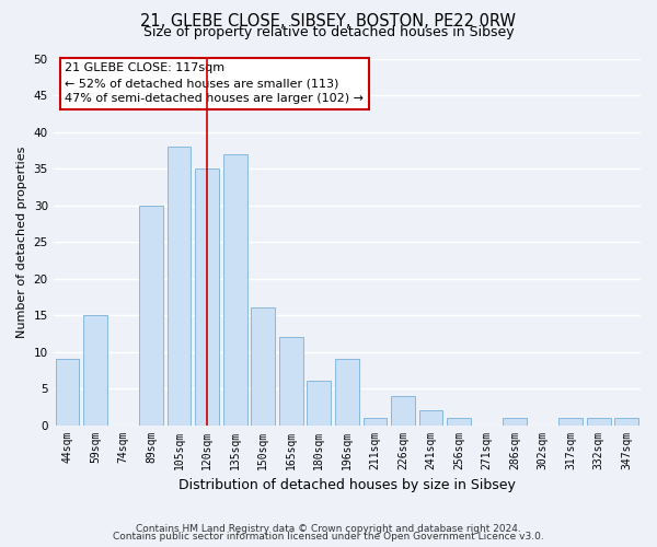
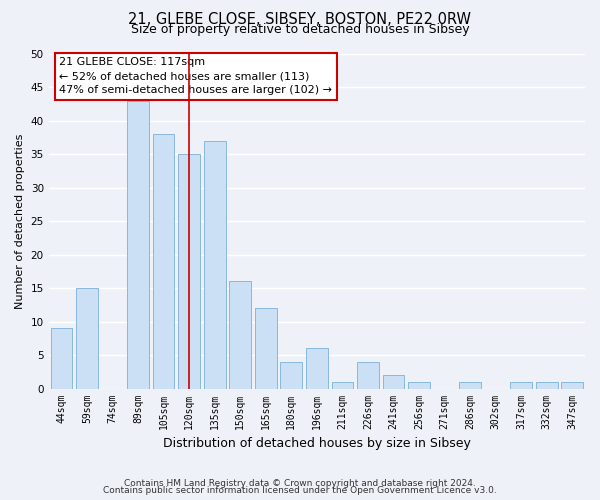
89sqm: 30 -> 43
180sqm: 6 -> 4
196sqm: 9 -> 6
